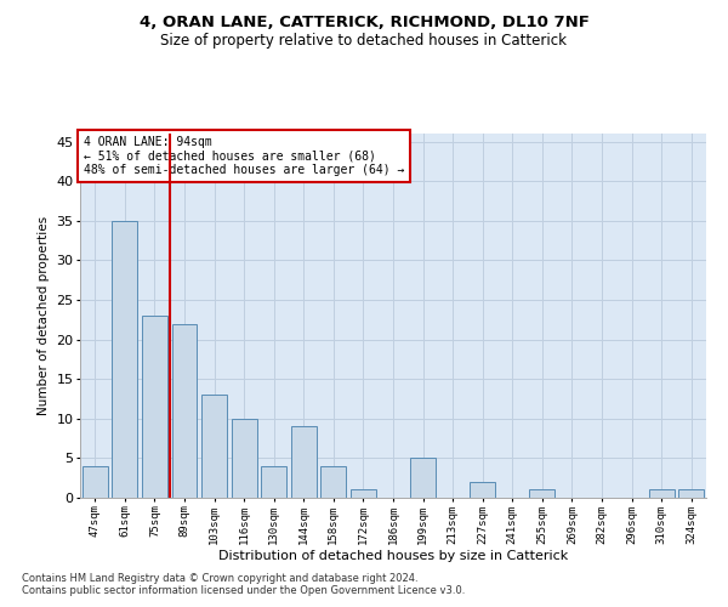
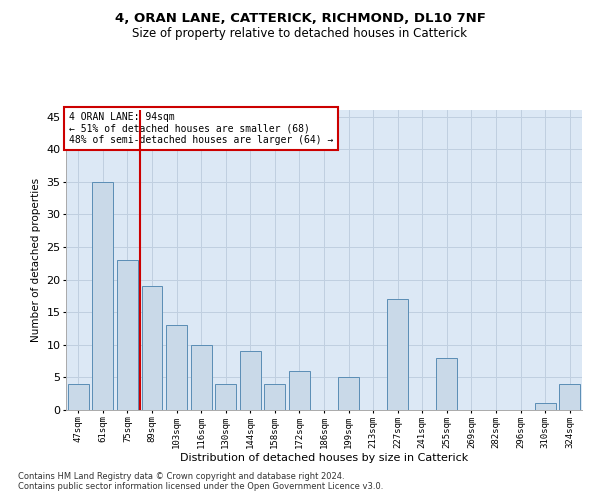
89sqm: 22 -> 19
172sqm: 1 -> 6
227sqm: 2 -> 17
255sqm: 1 -> 8
324sqm: 1 -> 4
